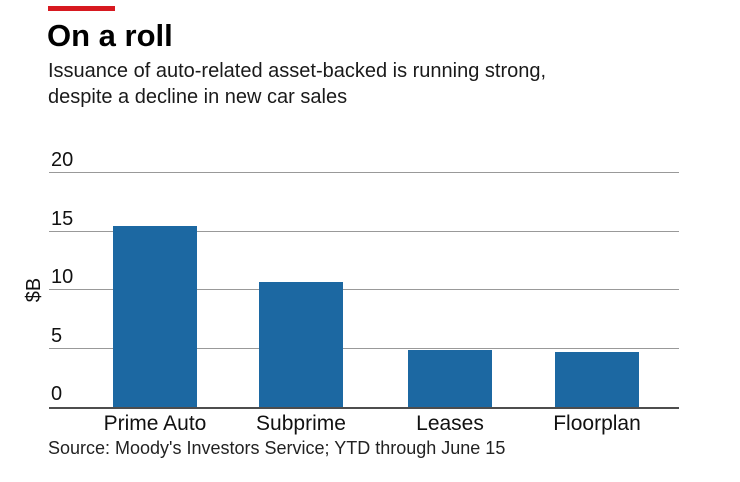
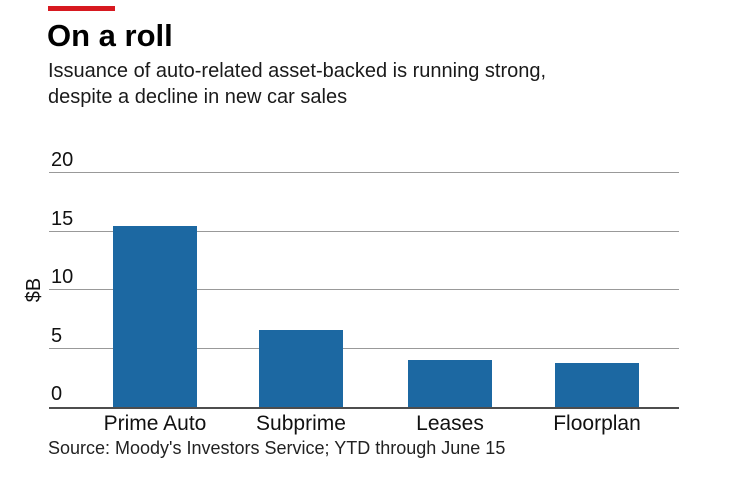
Subprime: 10.7 -> 6.6
Leases: 4.9 -> 4.0
Floorplan: 4.7 -> 3.8
